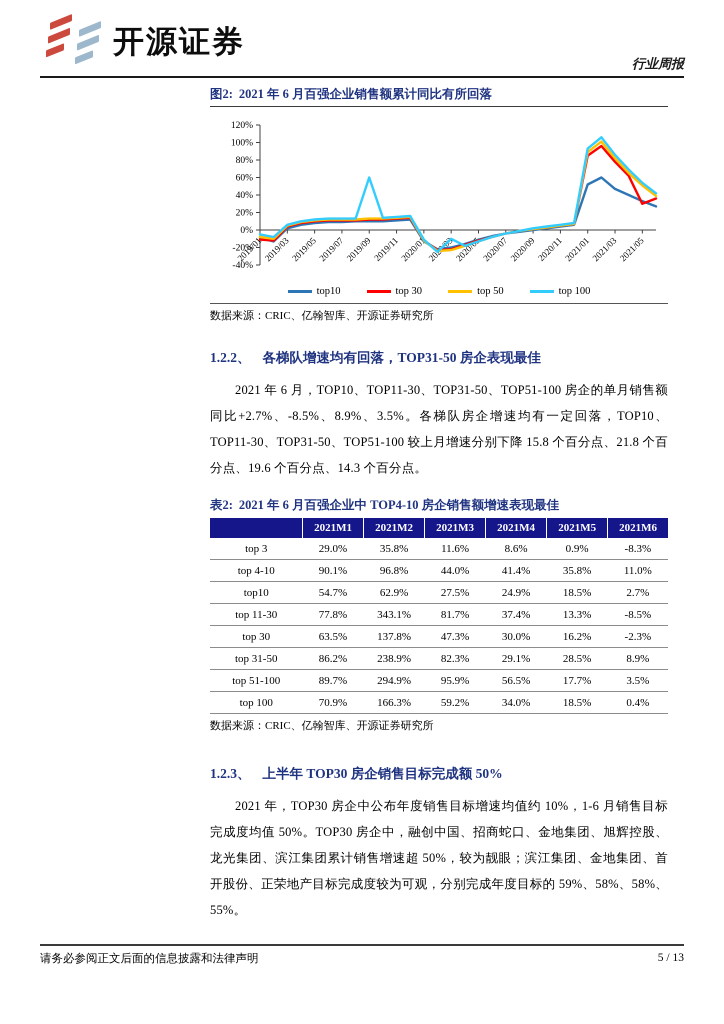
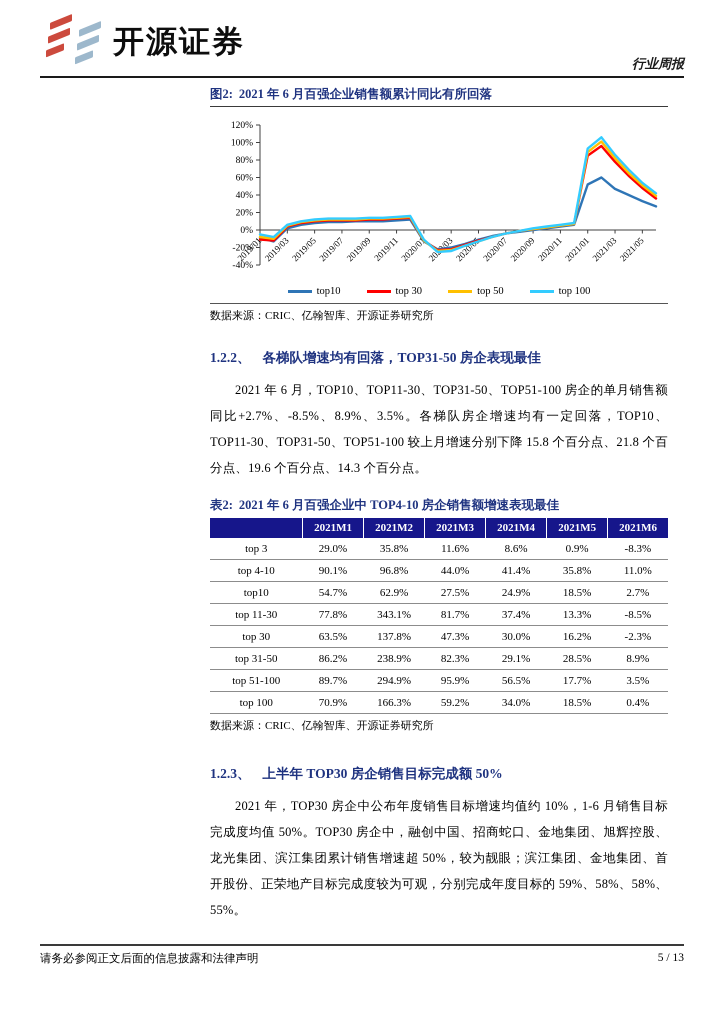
top 100/2019/09: 60% -> 10%
top 100/2020/03: -10% -> -20%
top 30/2021/05: 30% -> 50%
